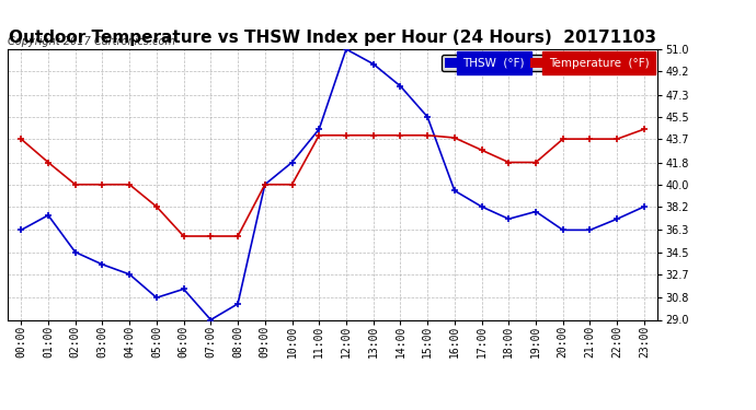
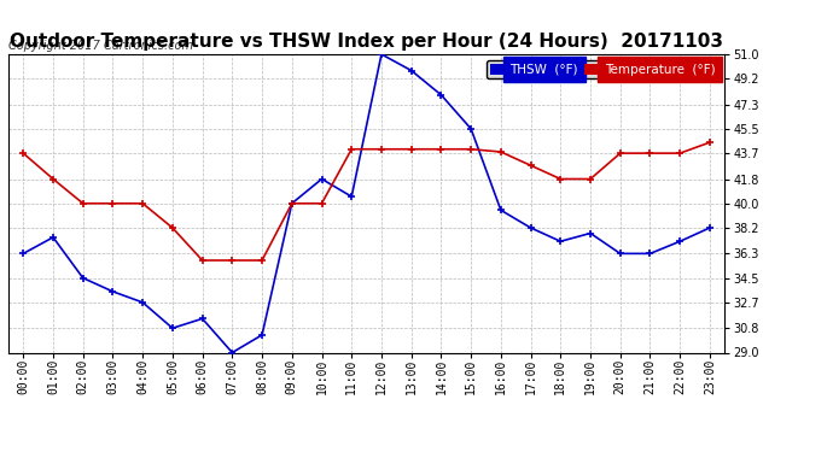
THSW (°F)/11:00: 44.5 -> 40.5
